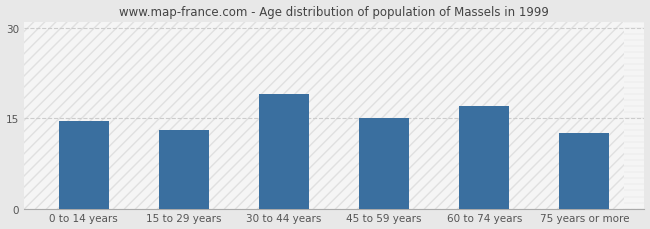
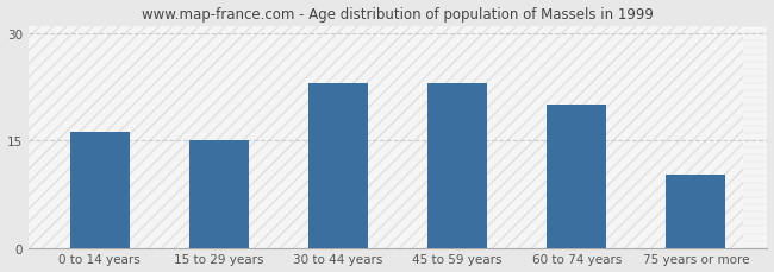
0 to 14 years: 14.5 -> 16.2
15 to 29 years: 13.0 -> 15.0
30 to 44 years: 19.0 -> 23.0
45 to 59 years: 15.0 -> 23.0
60 to 74 years: 17.0 -> 20.0
75 years or more: 12.5 -> 10.2
